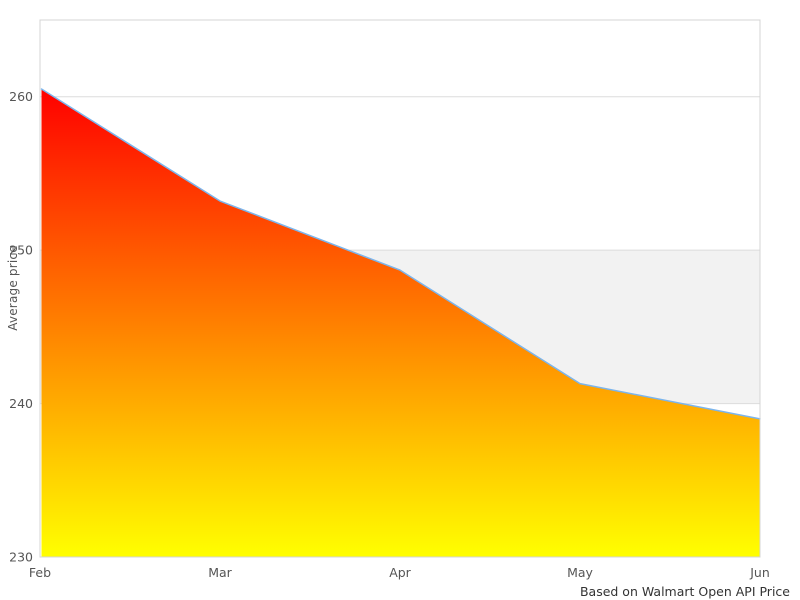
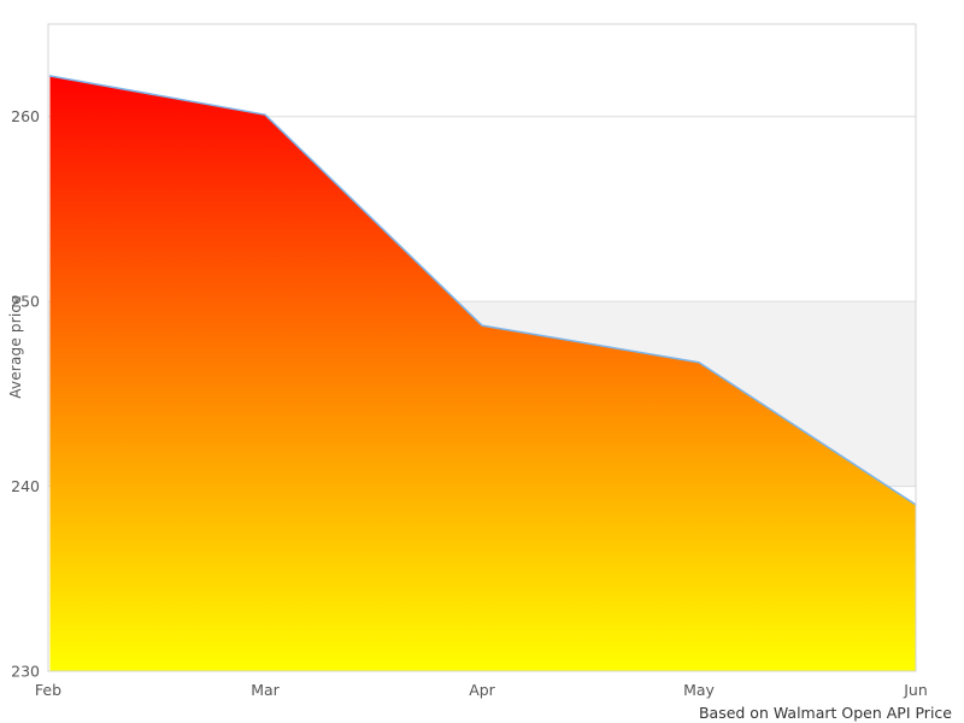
Feb: 260.5 -> 262.2
Mar: 253.2 -> 260.1
May: 241.3 -> 246.7
